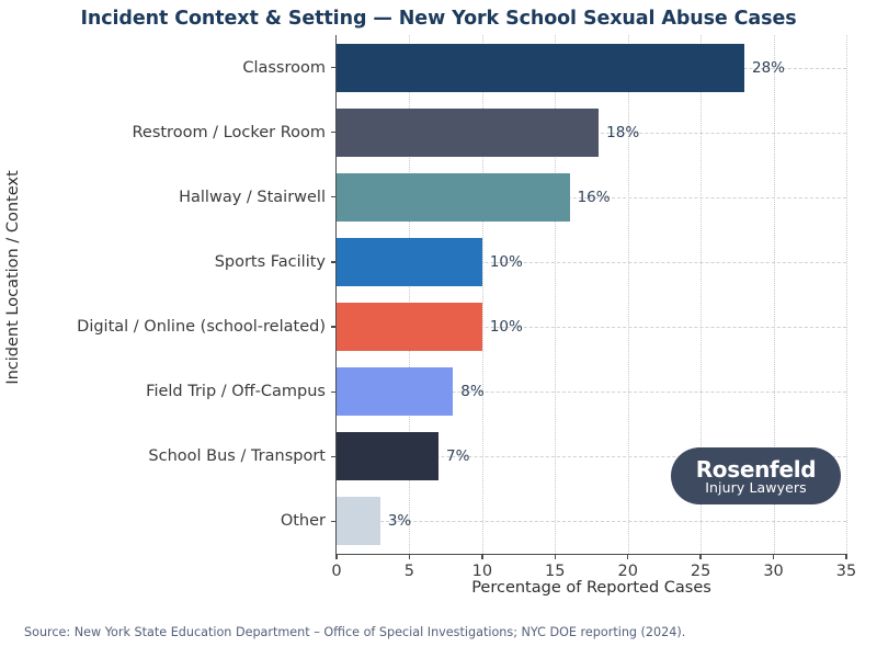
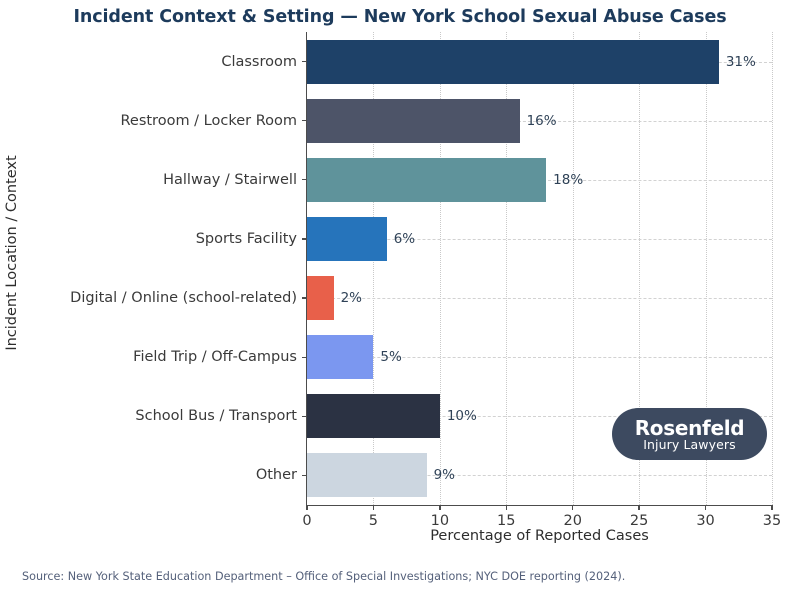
Classroom: 28% -> 31%
Restroom / Locker Room: 18% -> 16%
Hallway / Stairwell: 16% -> 18%
Sports Facility: 10% -> 6%
Digital / Online (school-related): 10% -> 2%
Field Trip / Off-Campus: 8% -> 5%
School Bus / Transport: 7% -> 10%
Other: 3% -> 9%
